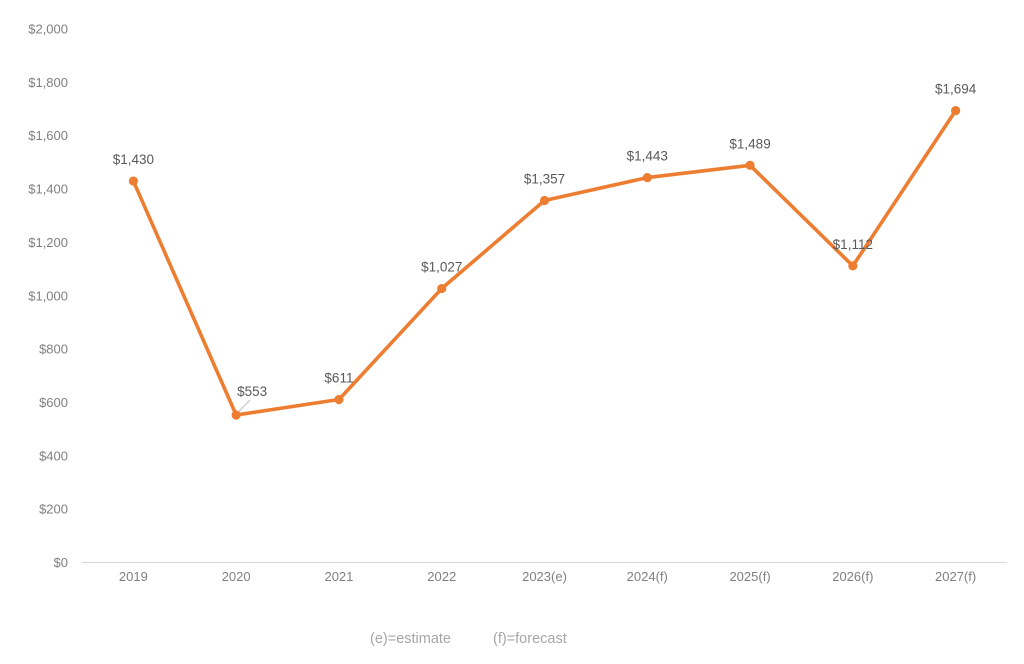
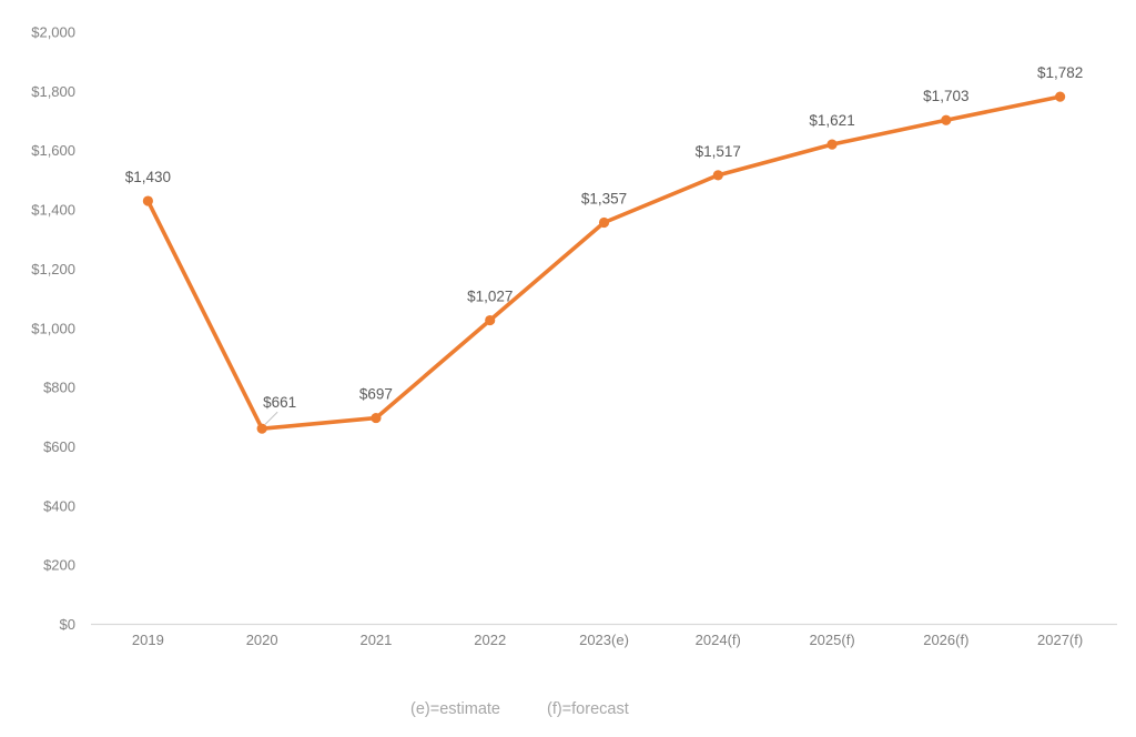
2020: $553 -> $661
2021: $611 -> $697
2024(f): $1,443 -> $1,517
2025(f): $1,489 -> $1,621
2026(f): $1,112 -> $1,703
2027(f): $1,694 -> $1,782
